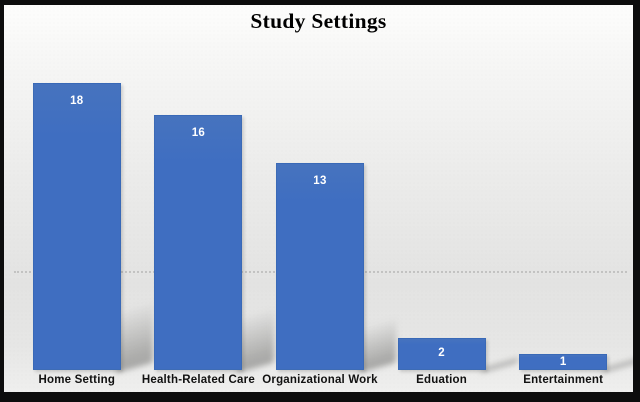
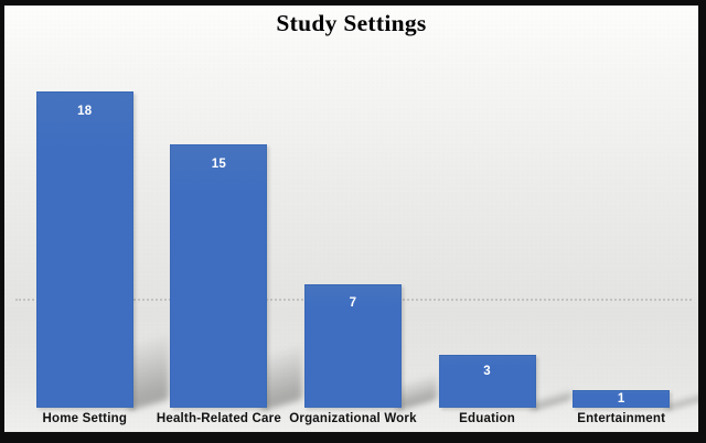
Health-Related Care: 16 -> 15
Organizational Work: 13 -> 7
Eduation: 2 -> 3
